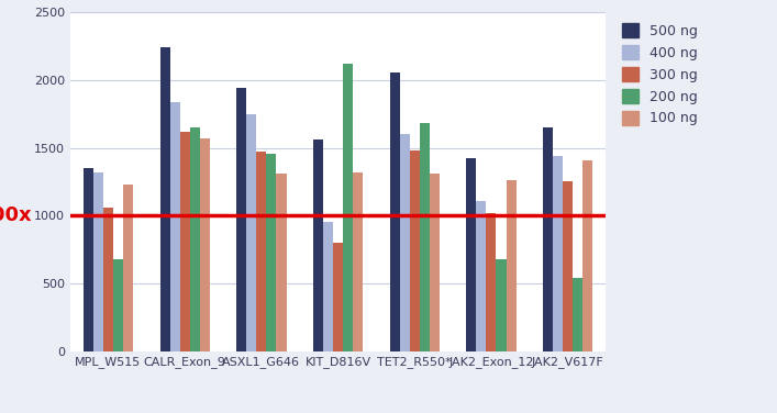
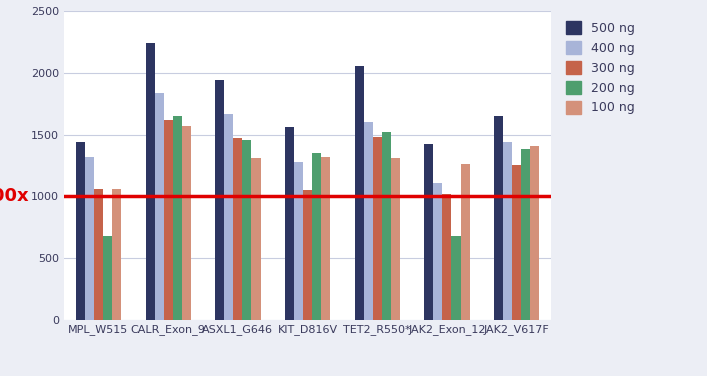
500 ng/MPL_W515: 1350 -> 1440
100 ng/MPL_W515: 1230 -> 1060
400 ng/ASXL1_G646: 1750 -> 1670
400 ng/KIT_D816V: 950 -> 1280
300 ng/KIT_D816V: 800 -> 1050
200 ng/KIT_D816V: 2120 -> 1350
200 ng/TET2_R550*: 1680 -> 1520
200 ng/JAK2_V617F: 540 -> 1380
